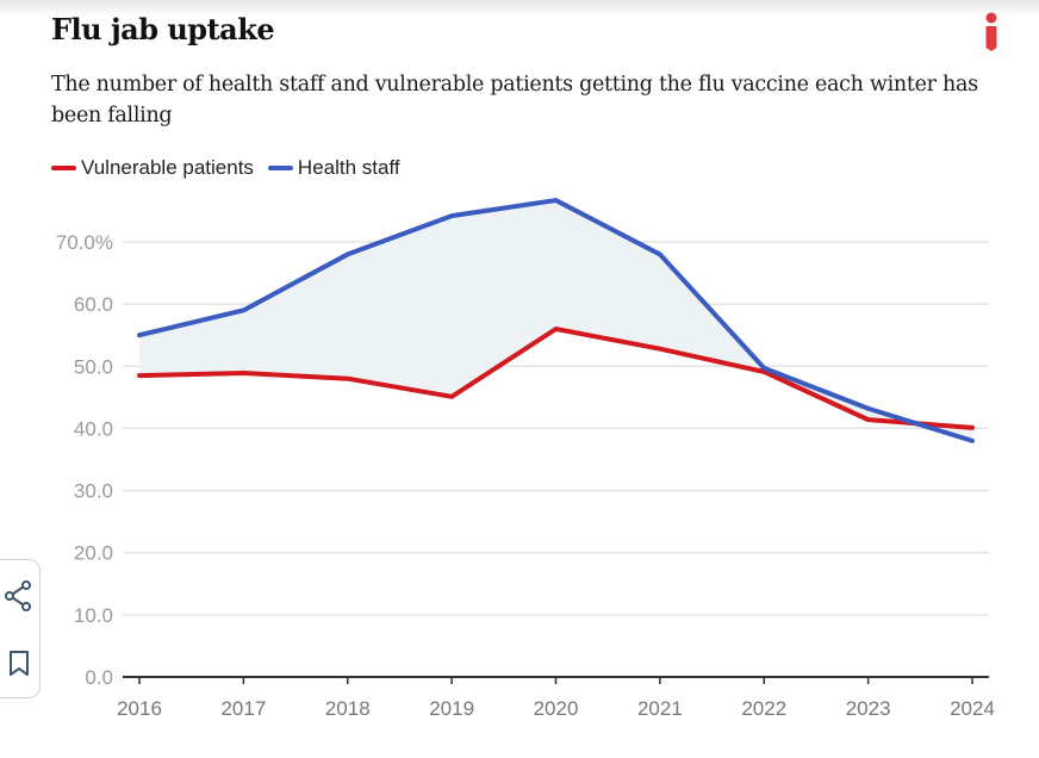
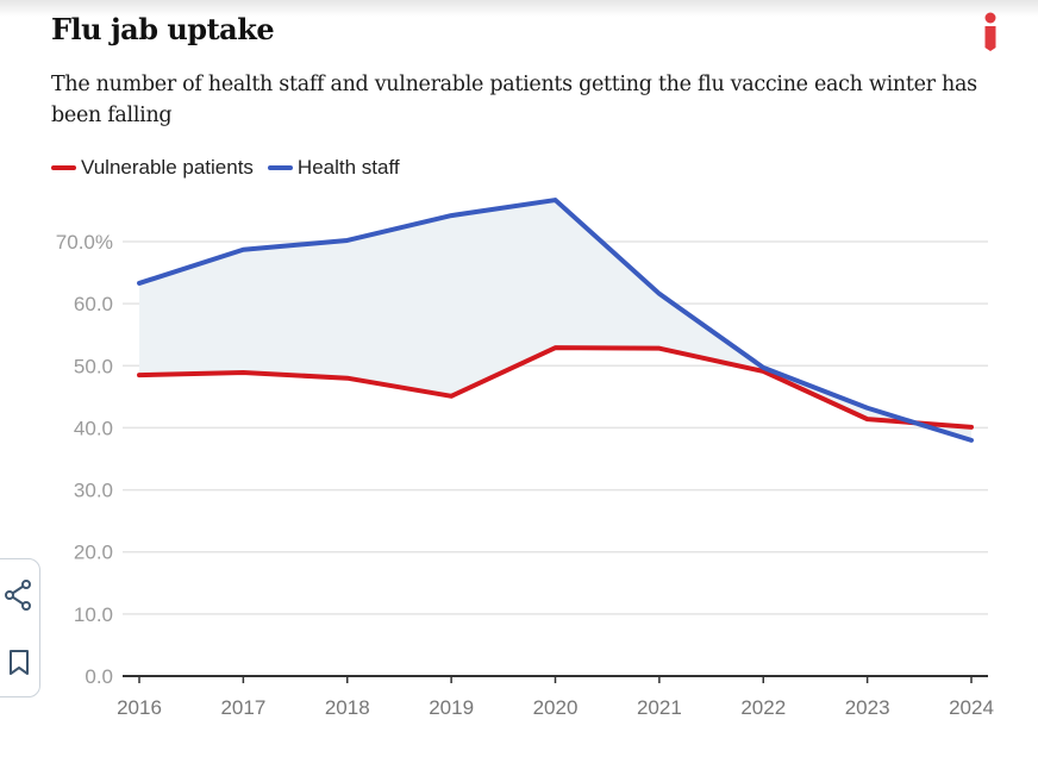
Health staff/2016: 55% -> 63%
Health staff/2017: 59% -> 69%
Health staff/2018: 68% -> 70%
Vulnerable patients/2020: 56% -> 53%
Health staff/2021: 68% -> 62%
